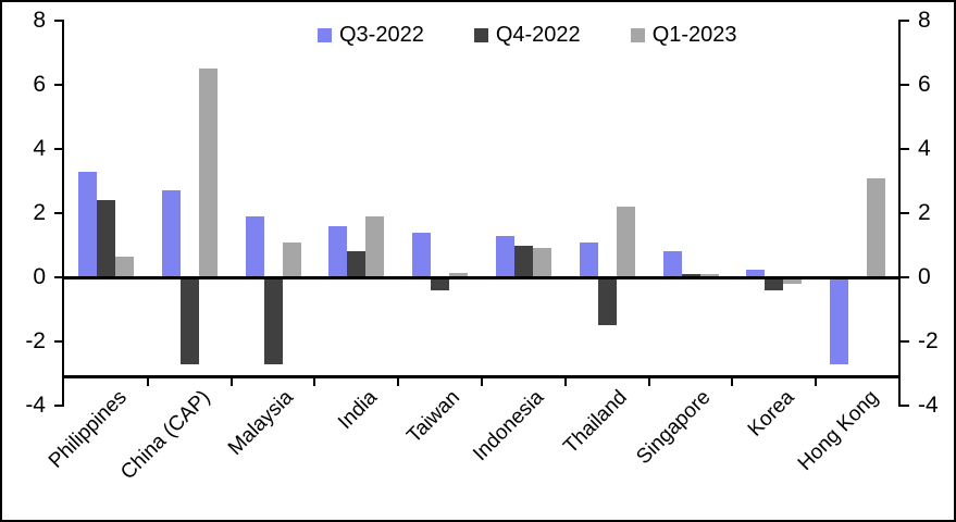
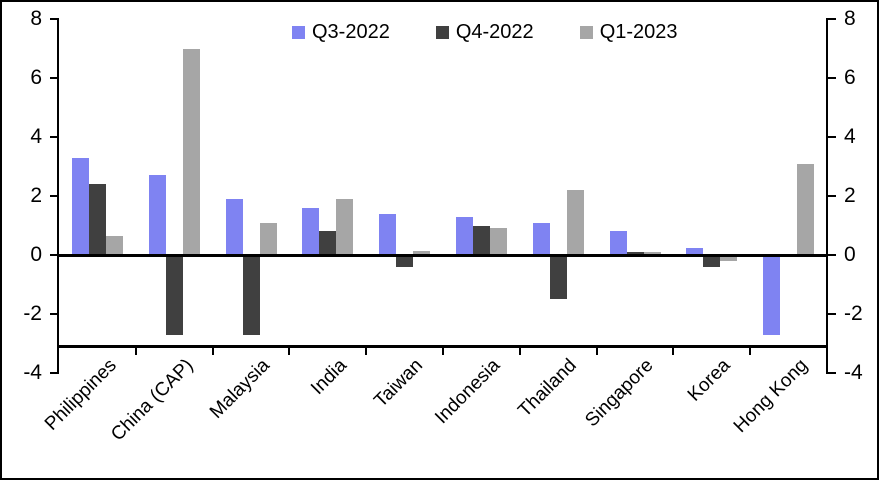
Q1-2023/China (CAP): 6.5 -> 7.0
